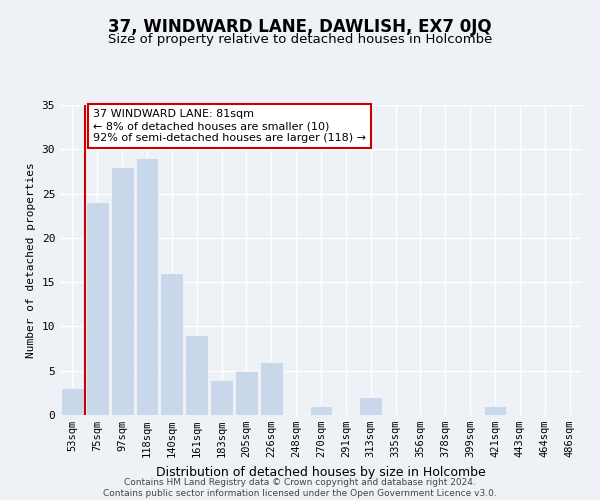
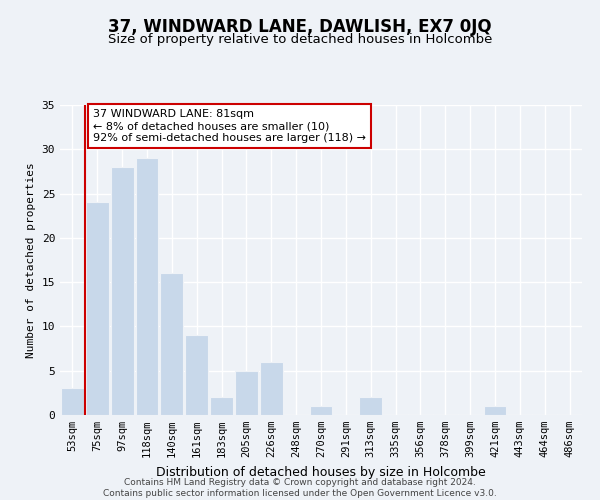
183sqm: 4 -> 2
